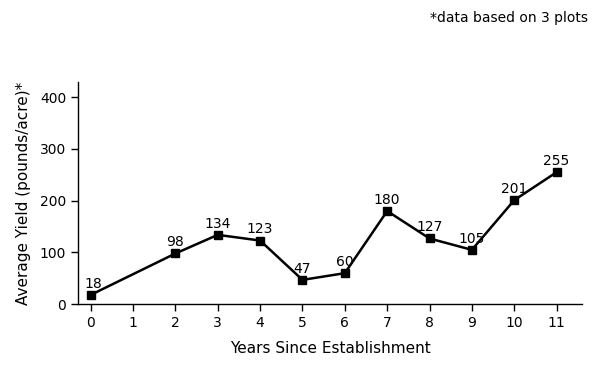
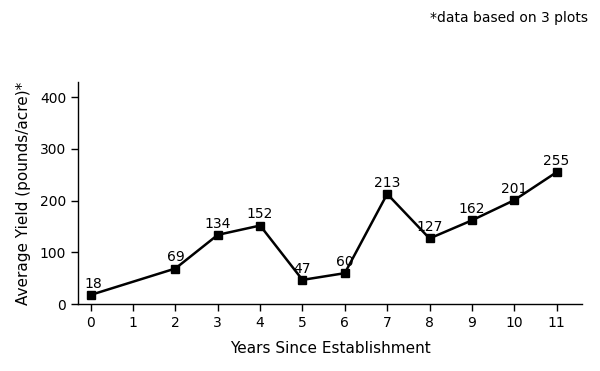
2: 98 -> 69
4: 123 -> 152
7: 180 -> 213
9: 105 -> 162
